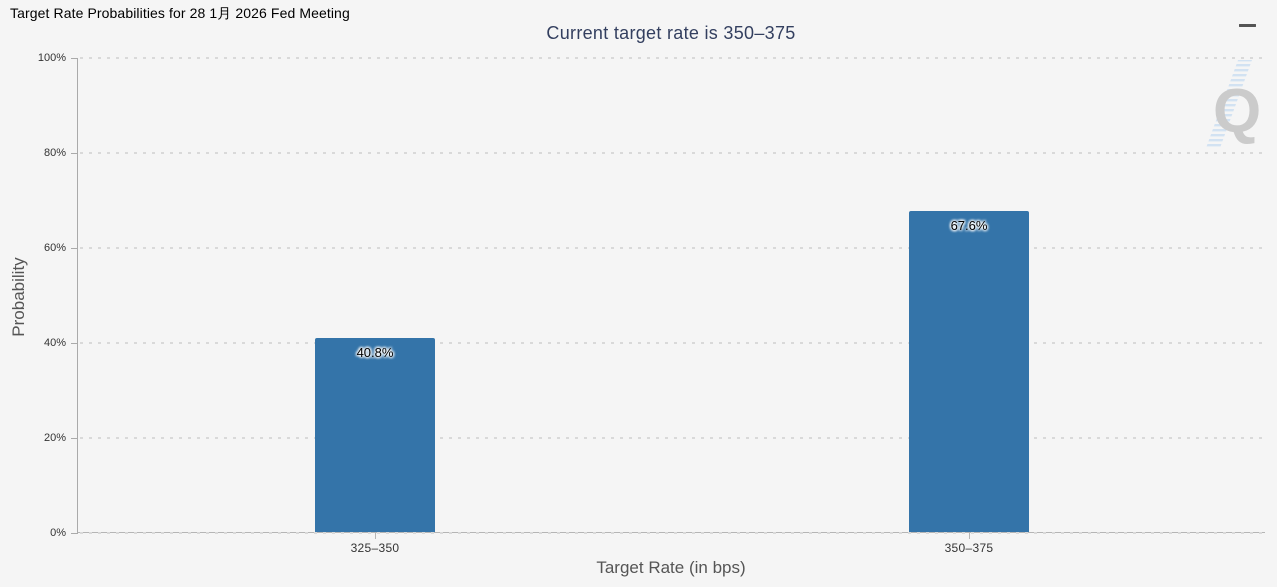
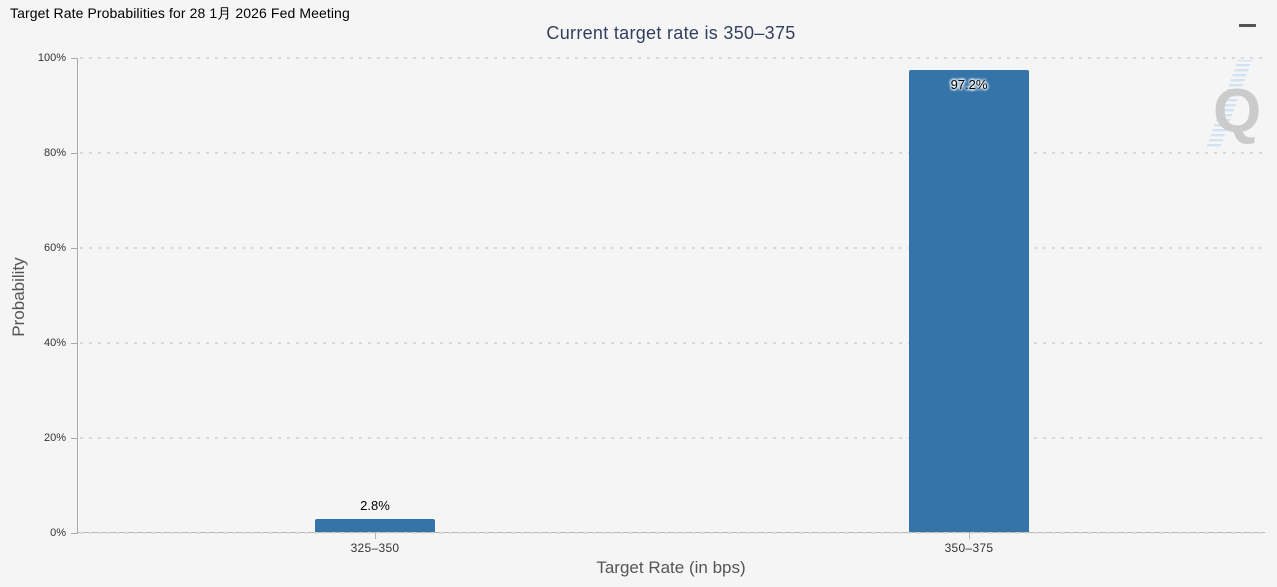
325–350: 40.8% -> 2.8%
350–375: 67.6% -> 97.2%
